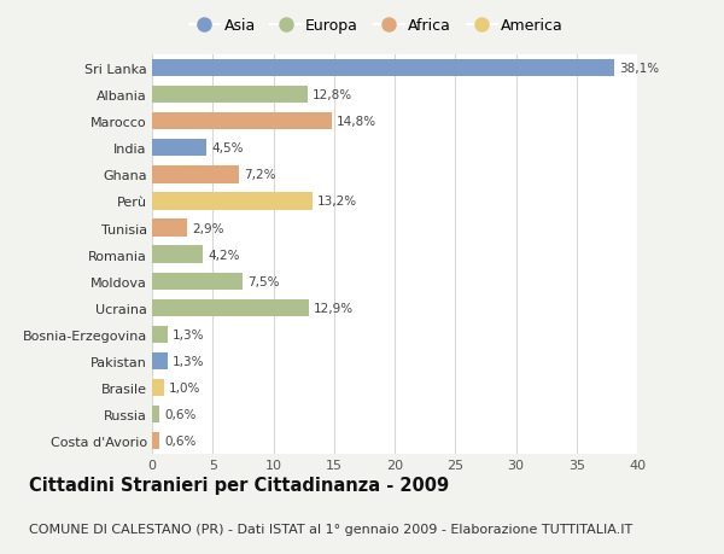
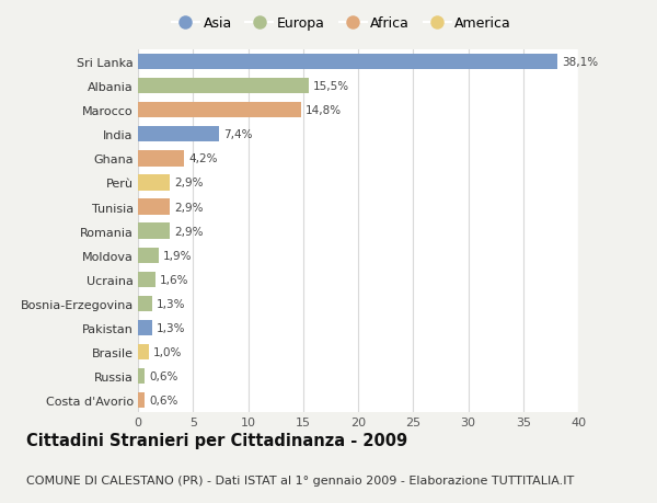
Albania: 12,8% -> 15,5%
India: 4,5% -> 7,4%
Ghana: 7,2% -> 4,2%
Perù: 13,2% -> 2,9%
Romania: 4,2% -> 2,9%
Moldova: 7,5% -> 1,9%
Ucraina: 12,9% -> 1,6%
